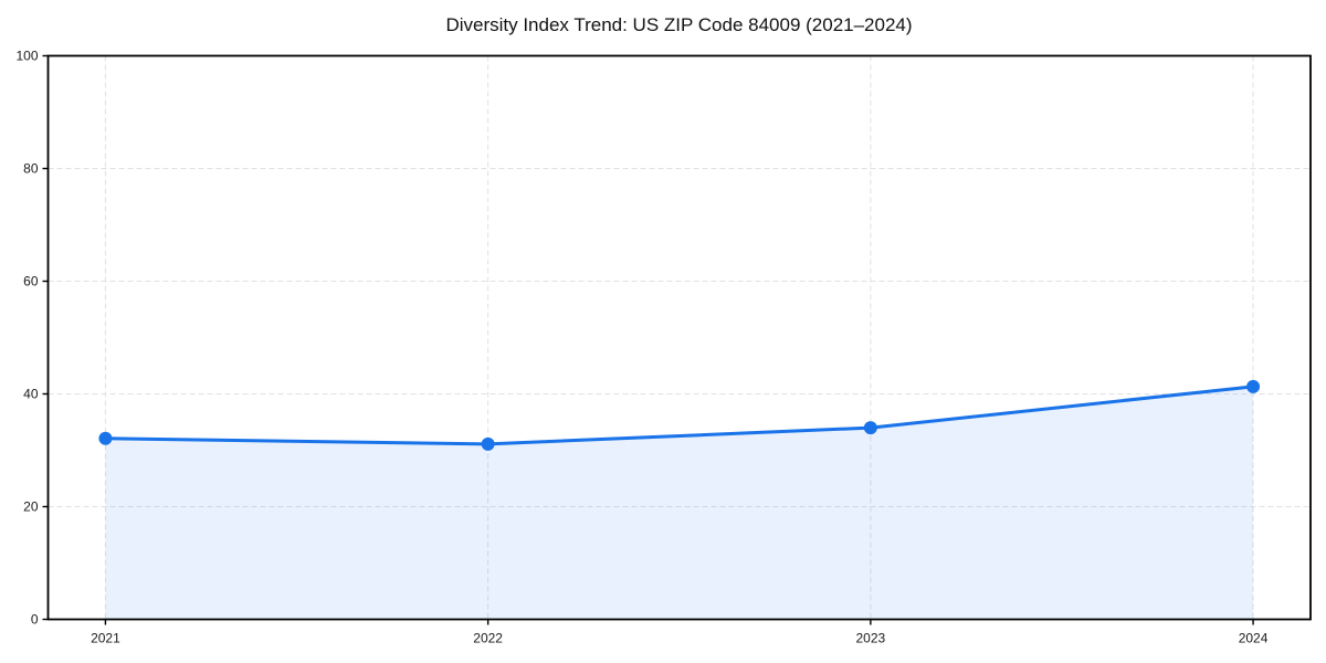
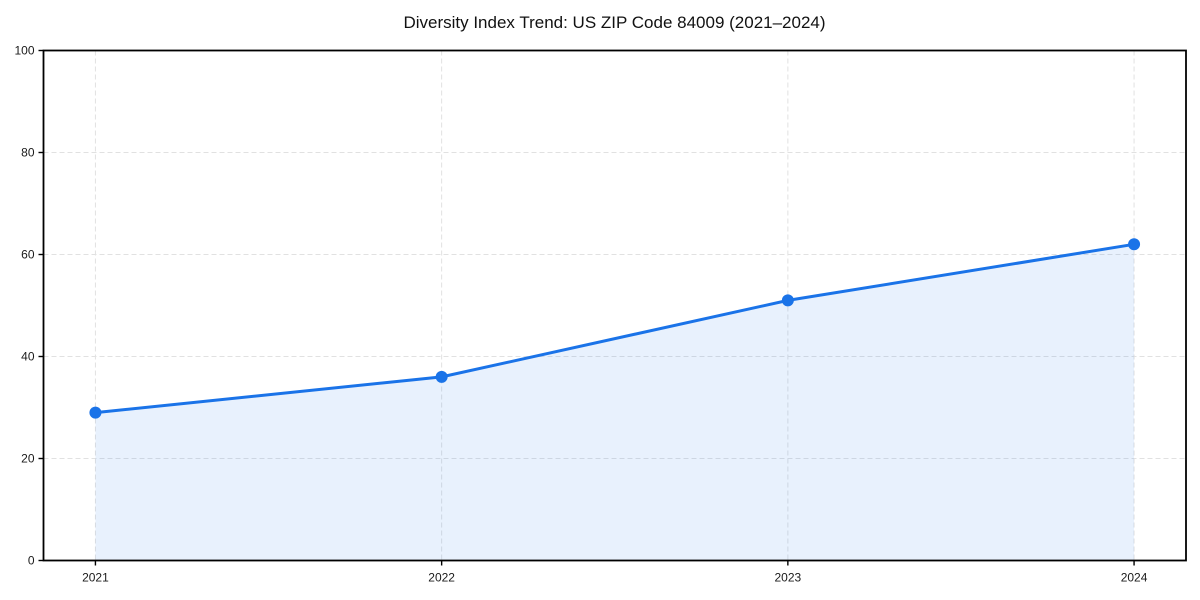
2021: 32 -> 29
2022: 31 -> 36
2023: 34 -> 51
2024: 41 -> 62
